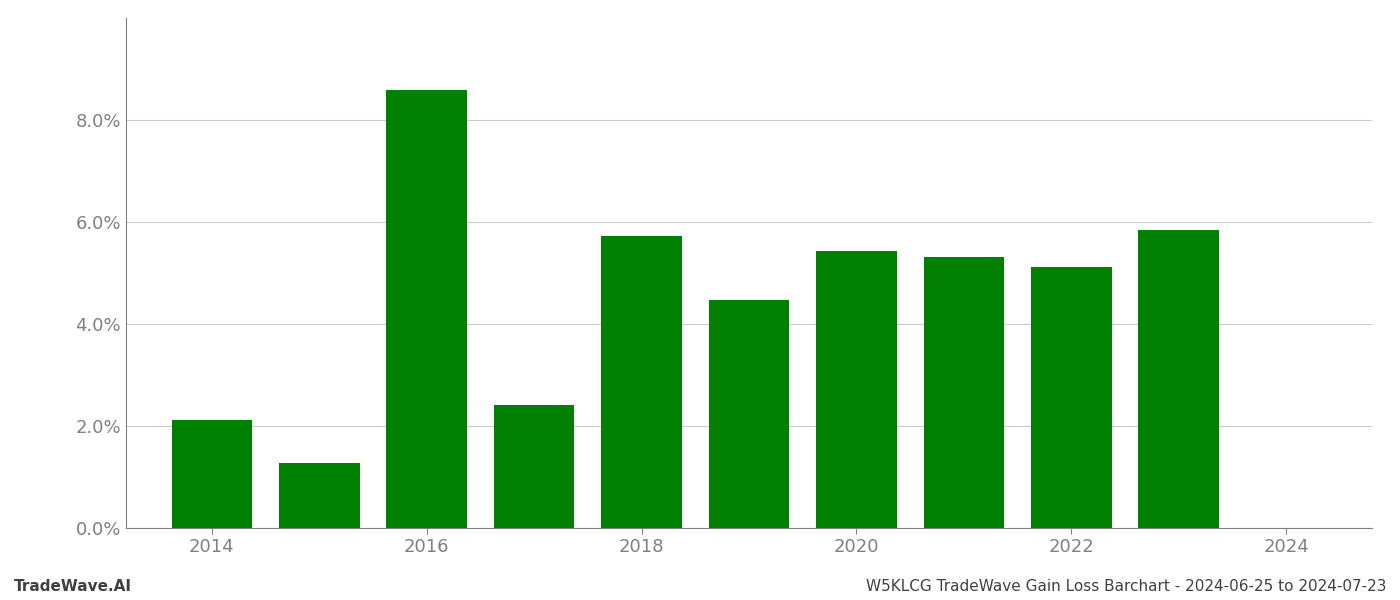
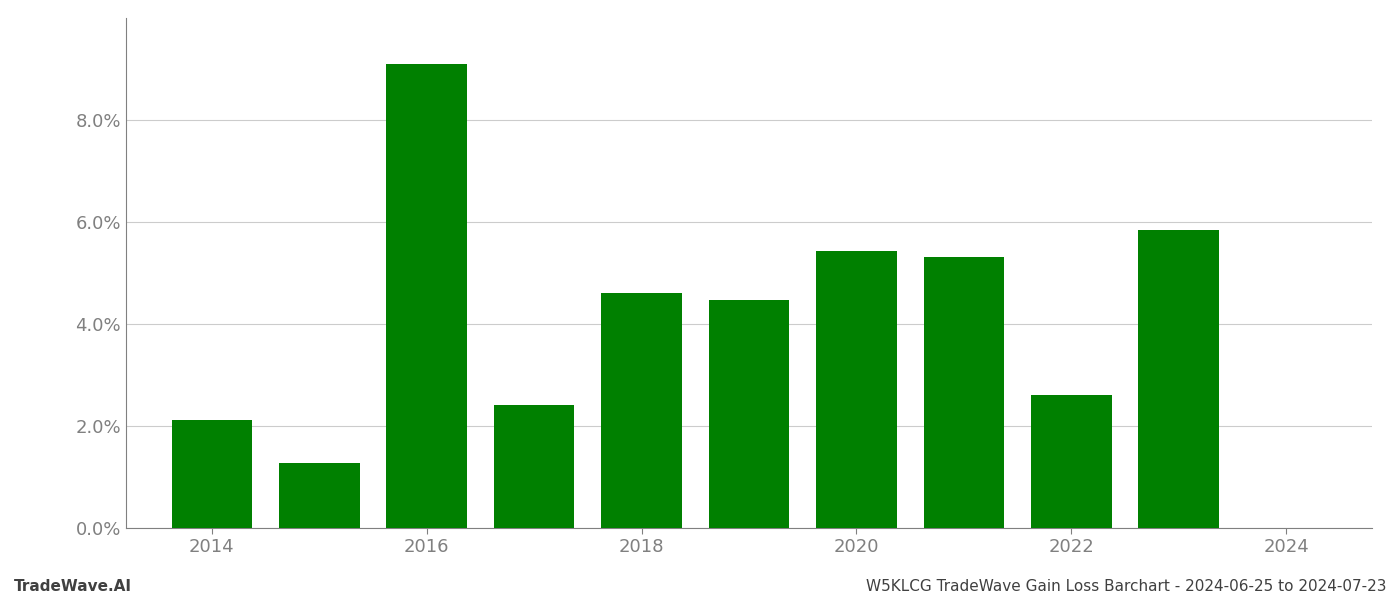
2016: 8.58% -> 9.10%
2018: 5.72% -> 4.60%
2022: 5.12% -> 2.60%
